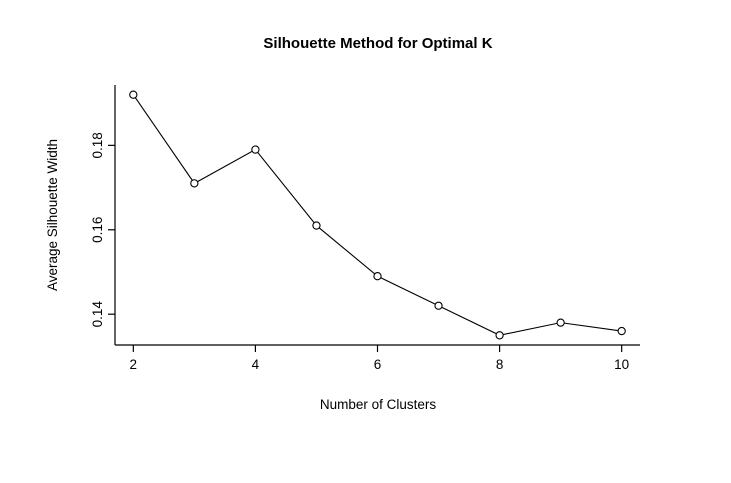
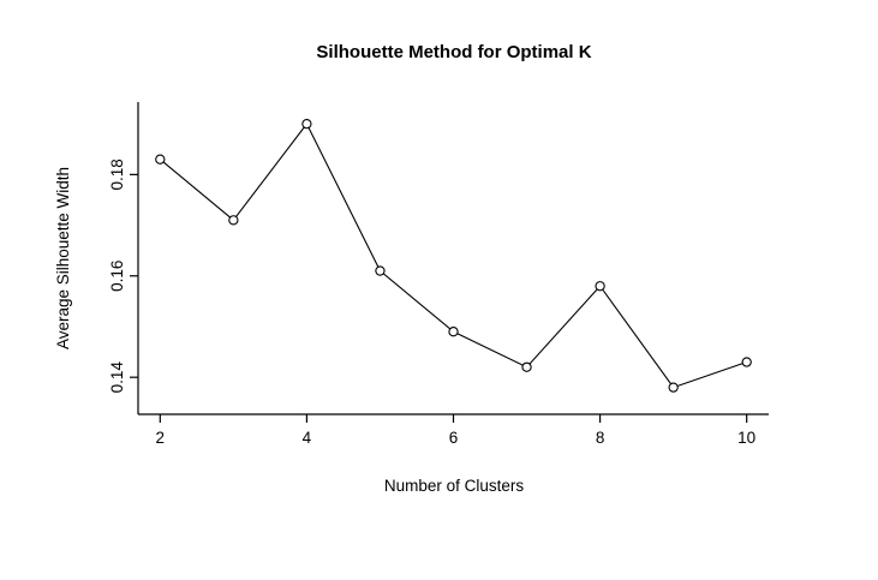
2: 0.192 -> 0.183
4: 0.179 -> 0.190
8: 0.135 -> 0.158
10: 0.136 -> 0.143
